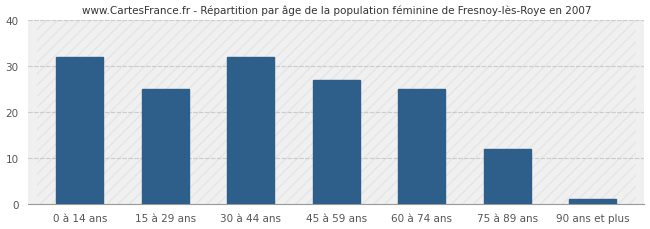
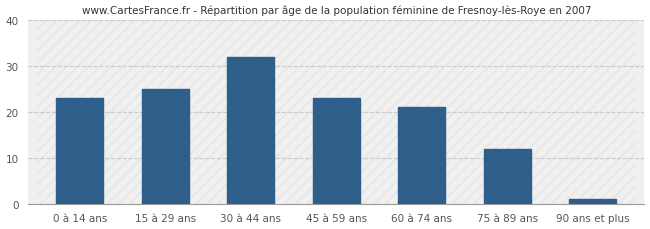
0 à 14 ans: 32 -> 23
45 à 59 ans: 27 -> 23
60 à 74 ans: 25 -> 21
